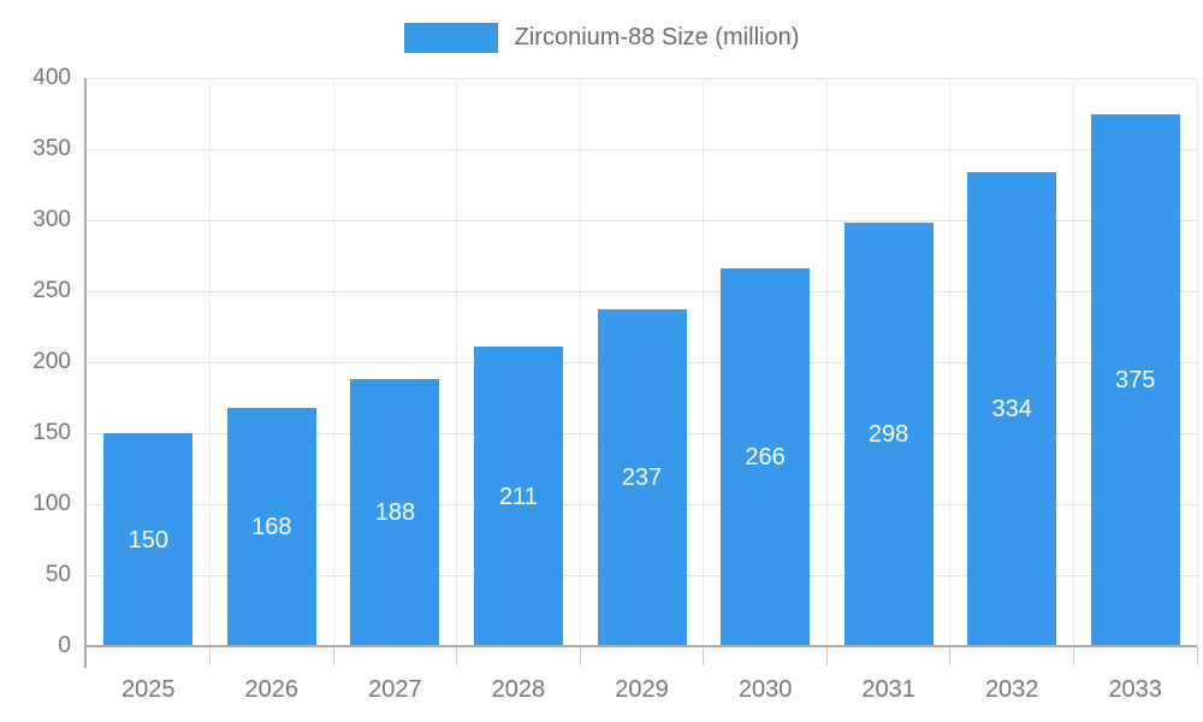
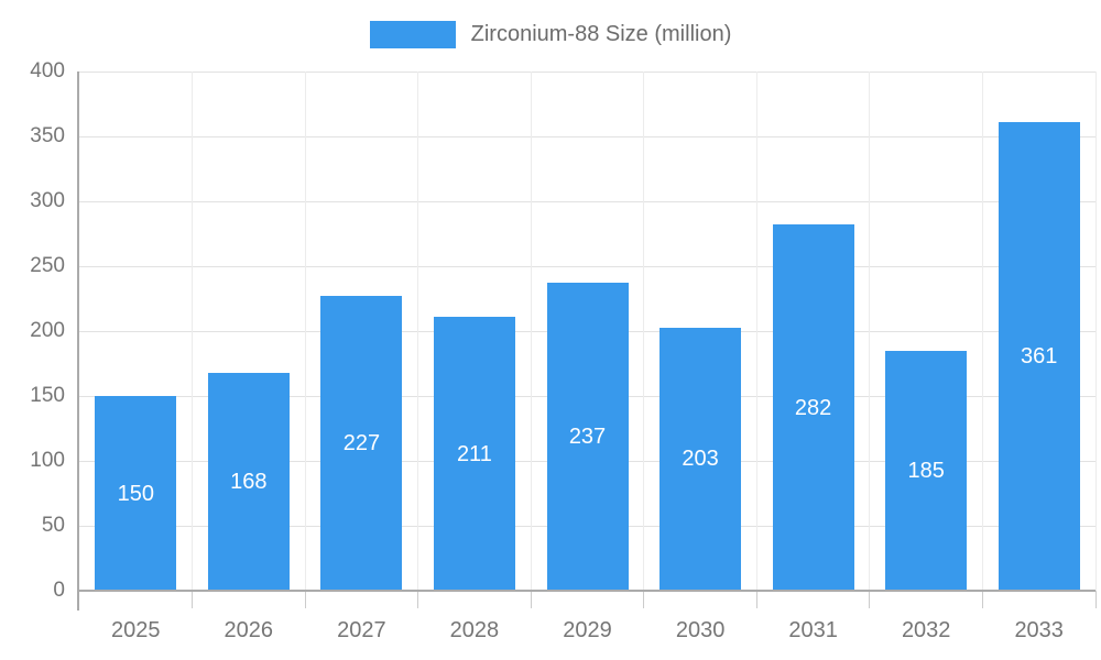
2027: 188 -> 227
2030: 266 -> 203
2031: 298 -> 282
2032: 334 -> 185
2033: 375 -> 361
